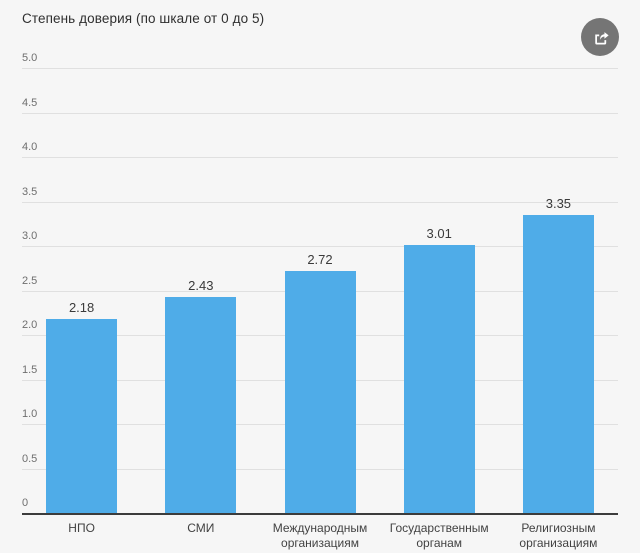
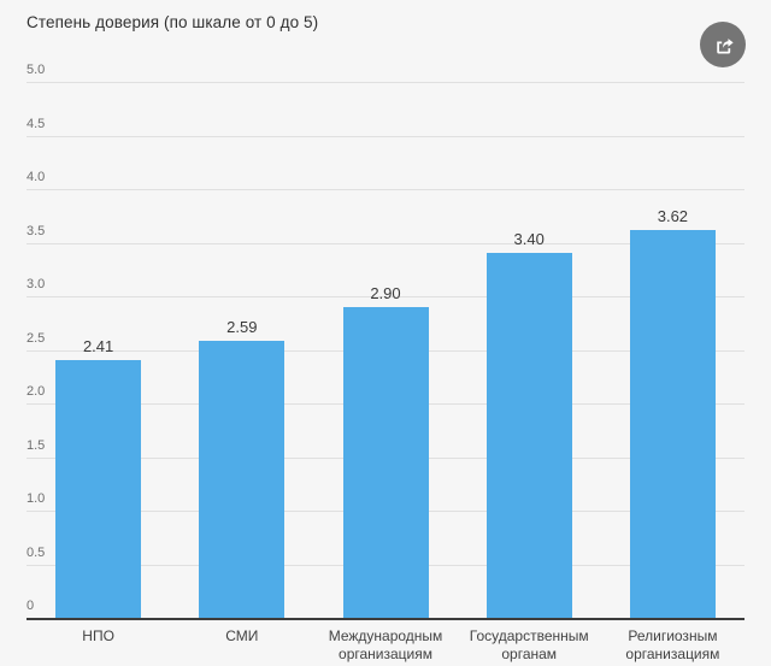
НПО: 2.18 -> 2.41
СМИ: 2.43 -> 2.59
Международным организациям: 2.72 -> 2.90
Государственным органам: 3.01 -> 3.40
Религиозным организациям: 3.35 -> 3.62
